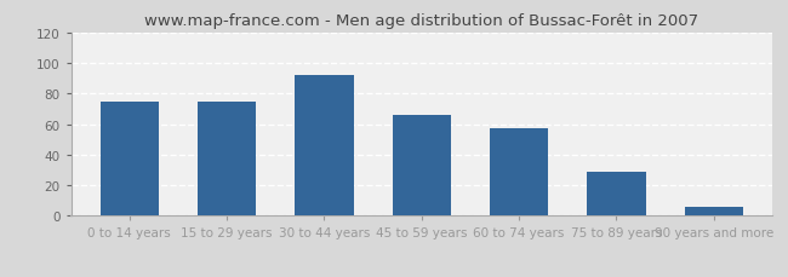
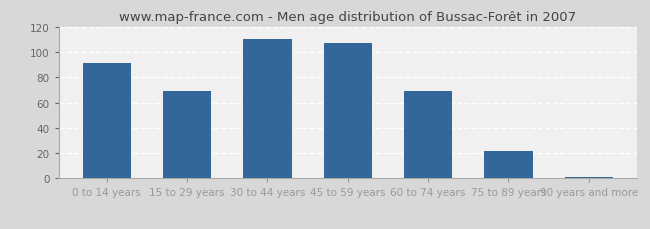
0 to 14 years: 75 -> 91
15 to 29 years: 75 -> 69
30 to 44 years: 92 -> 110
45 to 59 years: 66 -> 107
60 to 74 years: 57 -> 69
75 to 89 years: 29 -> 22
90 years and more: 6 -> 1
